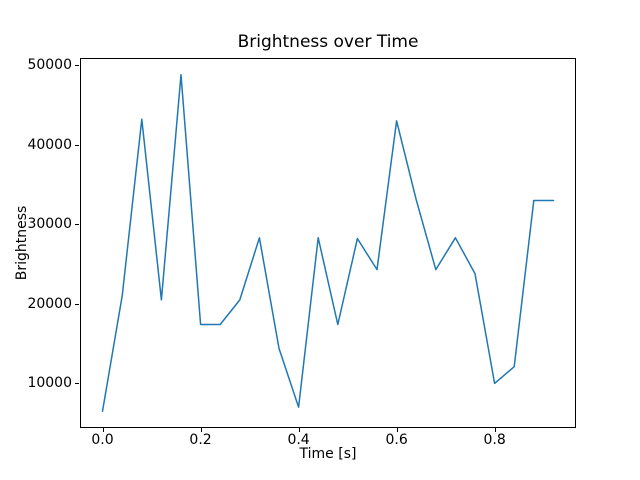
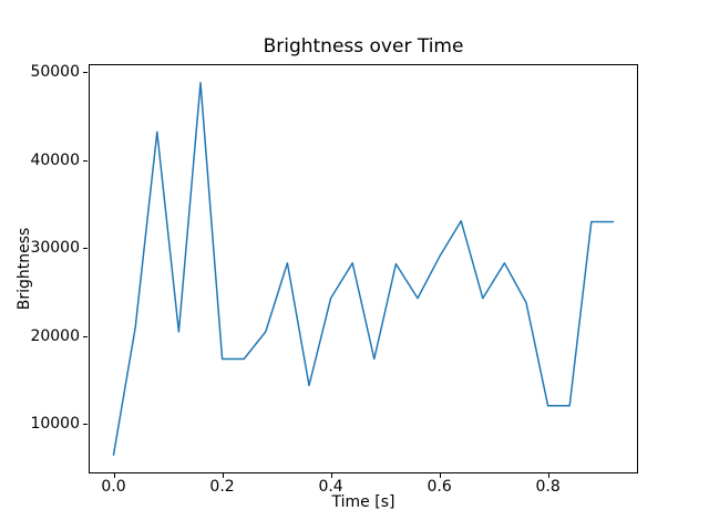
0.4: 7000 -> 24000
0.6: 43000 -> 29000
0.8: 10000 -> 12000
